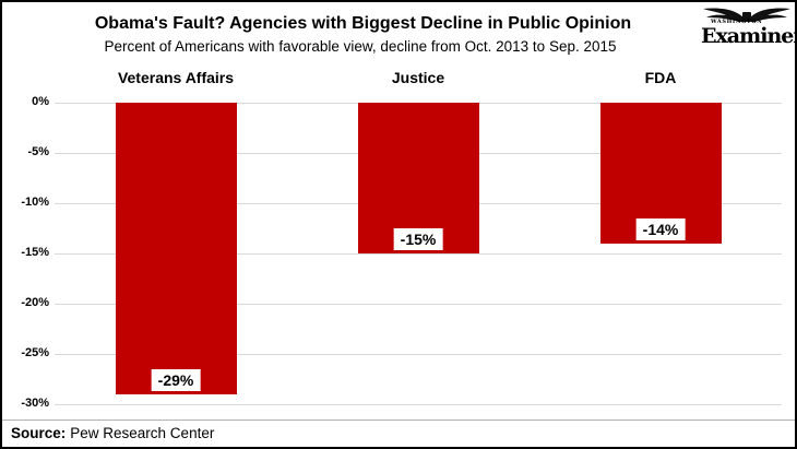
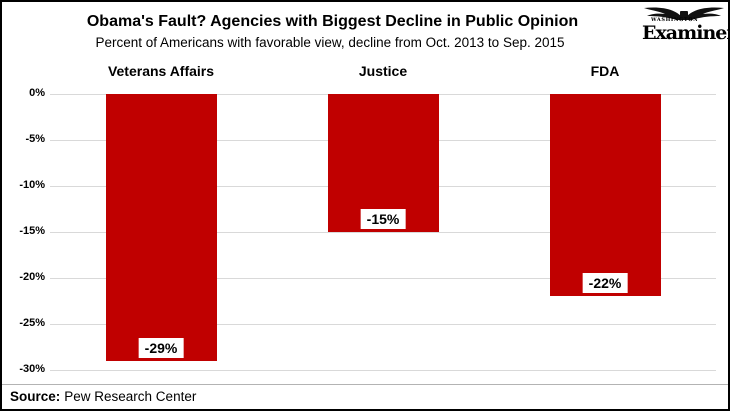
FDA: -14% -> -22%
